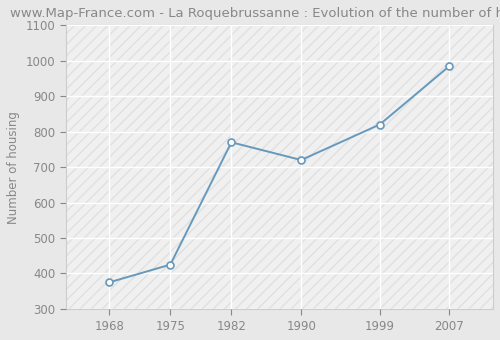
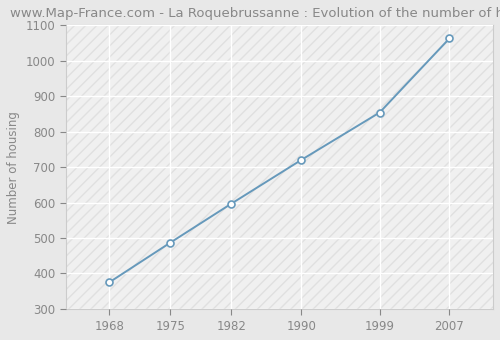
1975: 425 -> 487
1982: 770 -> 597
1999: 820 -> 854
2007: 985 -> 1063
